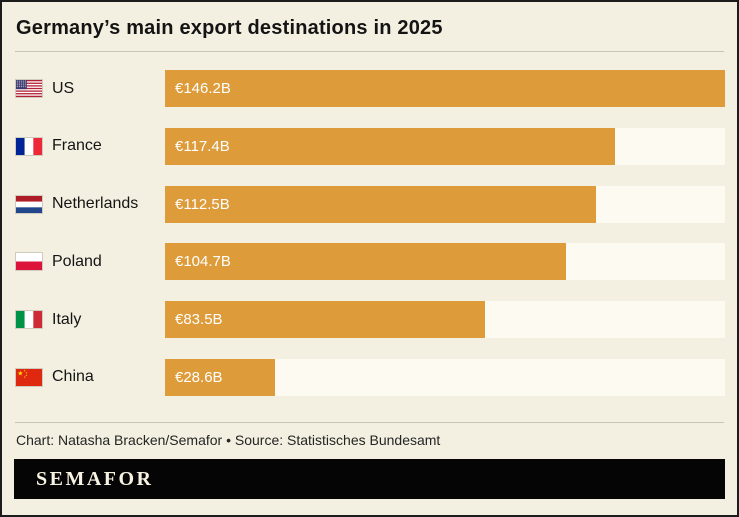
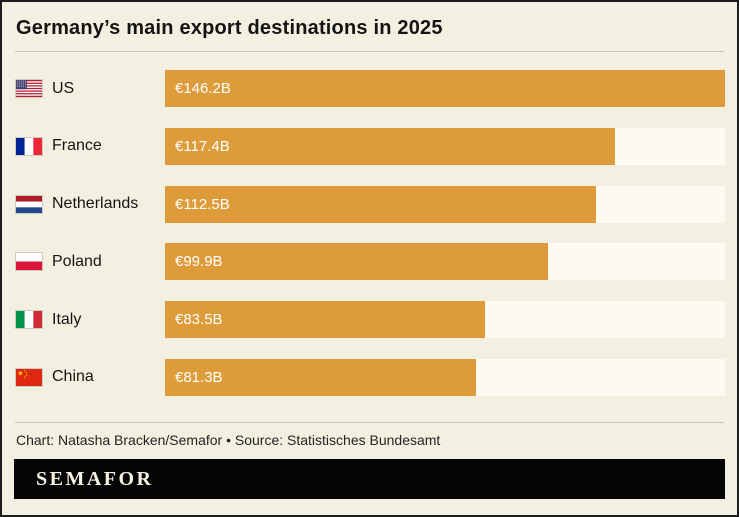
Poland: €104.7B -> €99.9B
China: €28.6B -> €81.3B
